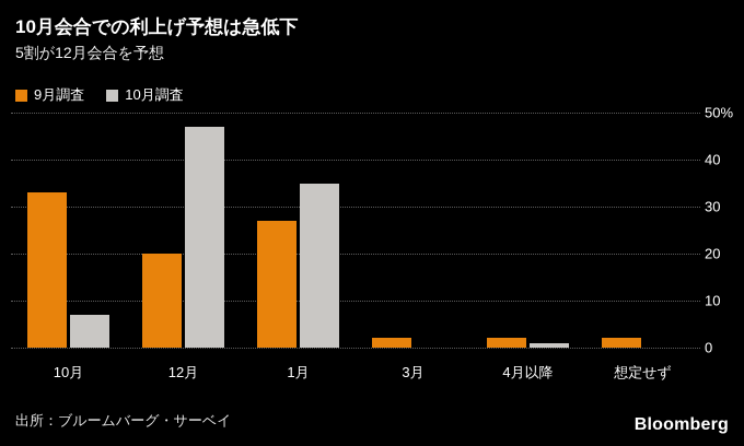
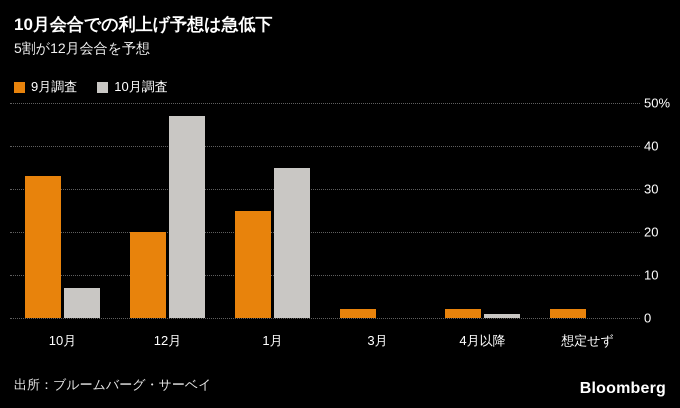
9月調査/1月: 27% -> 25%
